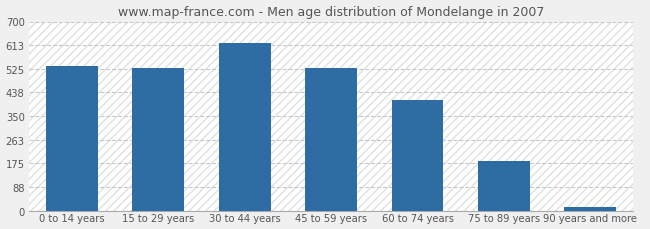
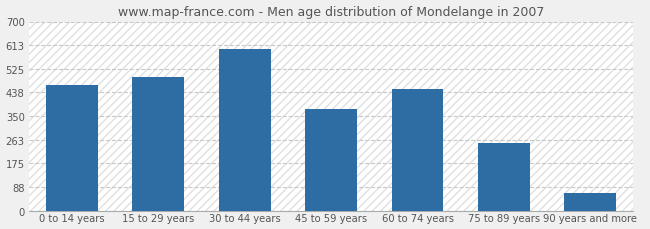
0 to 14 years: 535 -> 465
15 to 29 years: 528 -> 495
30 to 44 years: 622 -> 600
45 to 59 years: 528 -> 375
60 to 74 years: 408 -> 450
75 to 89 years: 182 -> 250
90 years and more: 12 -> 65
